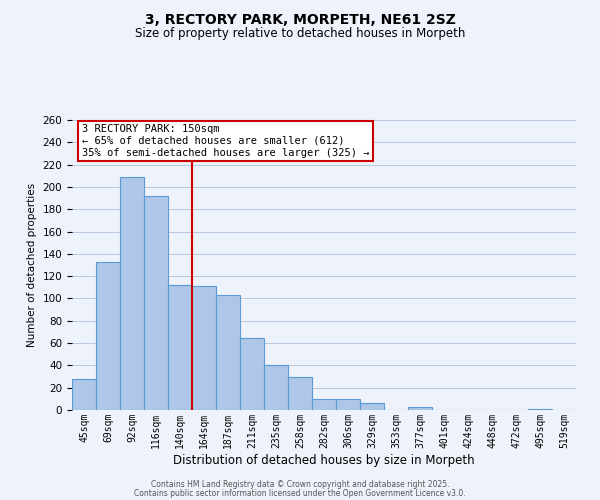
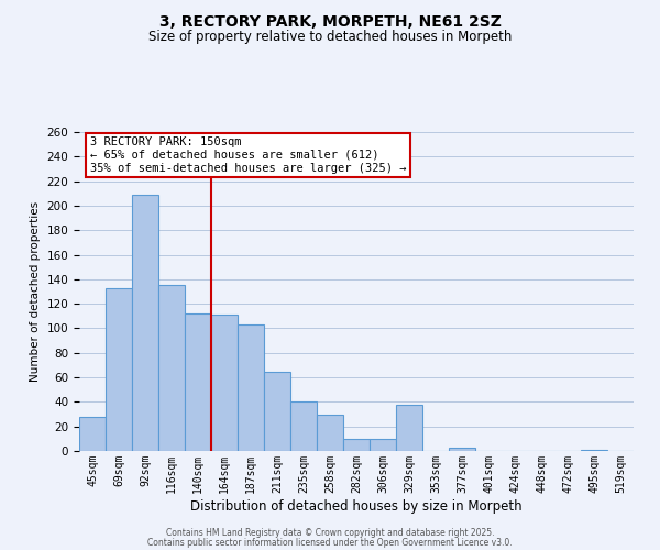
116sqm: 192 -> 135
329sqm: 6 -> 38
